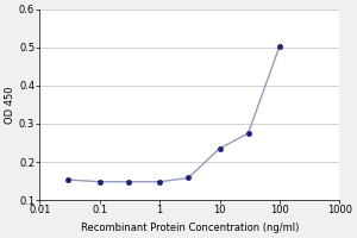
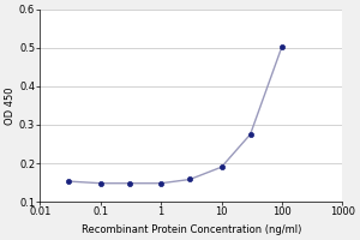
10: 0.235 -> 0.190
